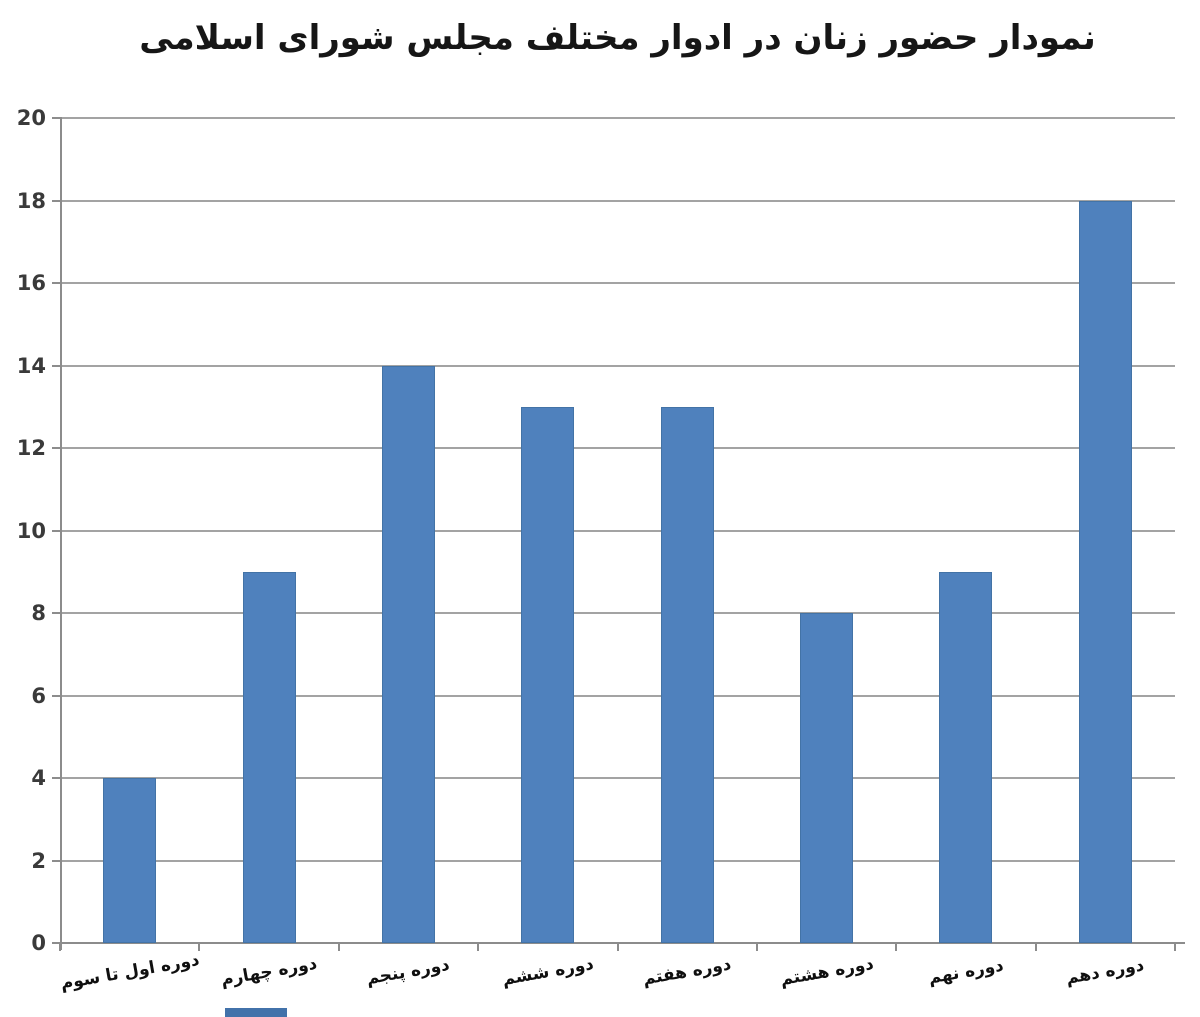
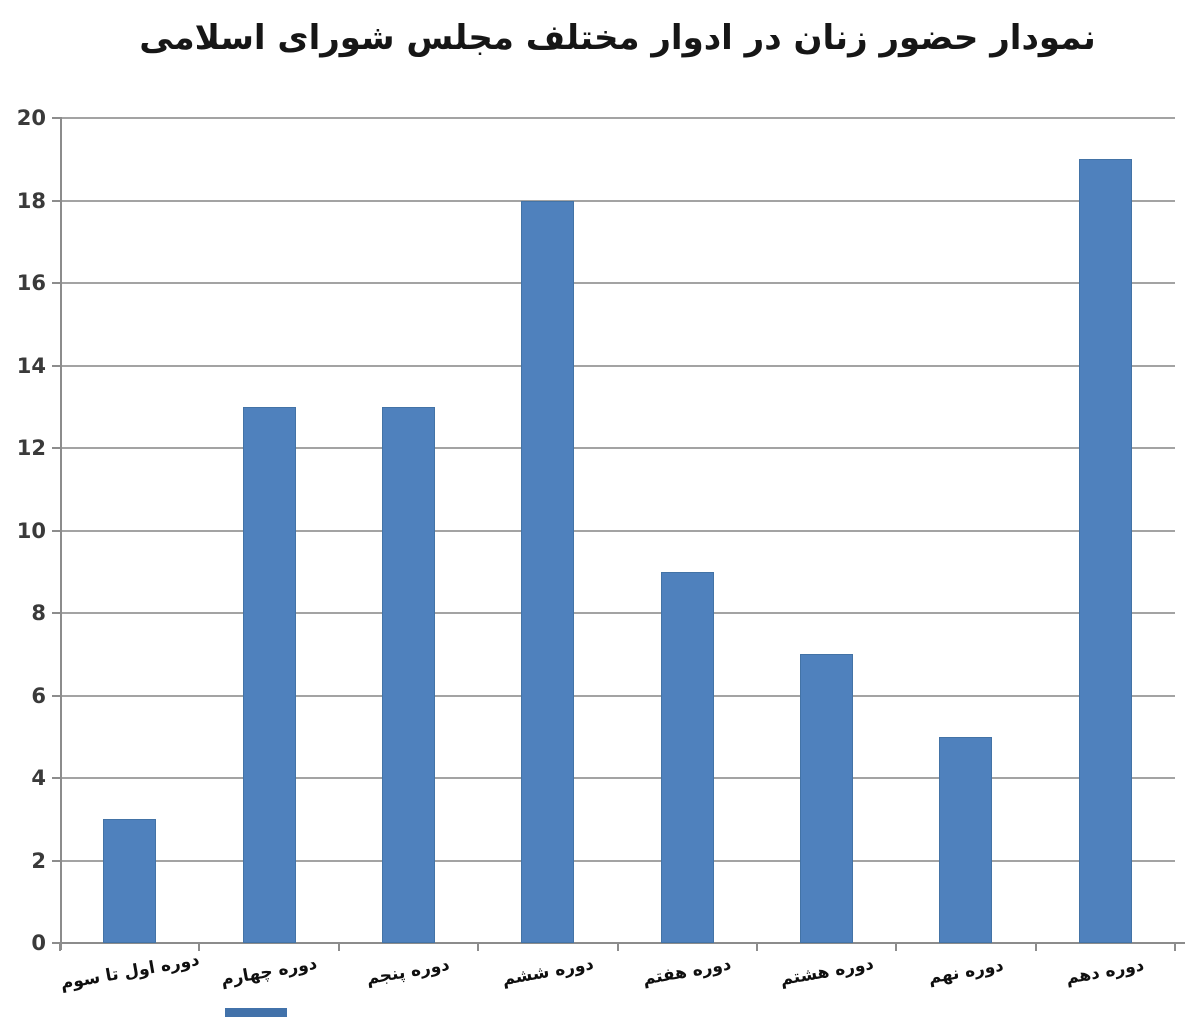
دوره اول تا سوم: 4 -> 3
دوره چهارم: 9 -> 13
دوره پنجم: 14 -> 13
دوره ششم: 13 -> 18
دوره هفتم: 13 -> 9
دوره هشتم: 8 -> 7
دوره نهم: 9 -> 5
دوره دهم: 18 -> 19
